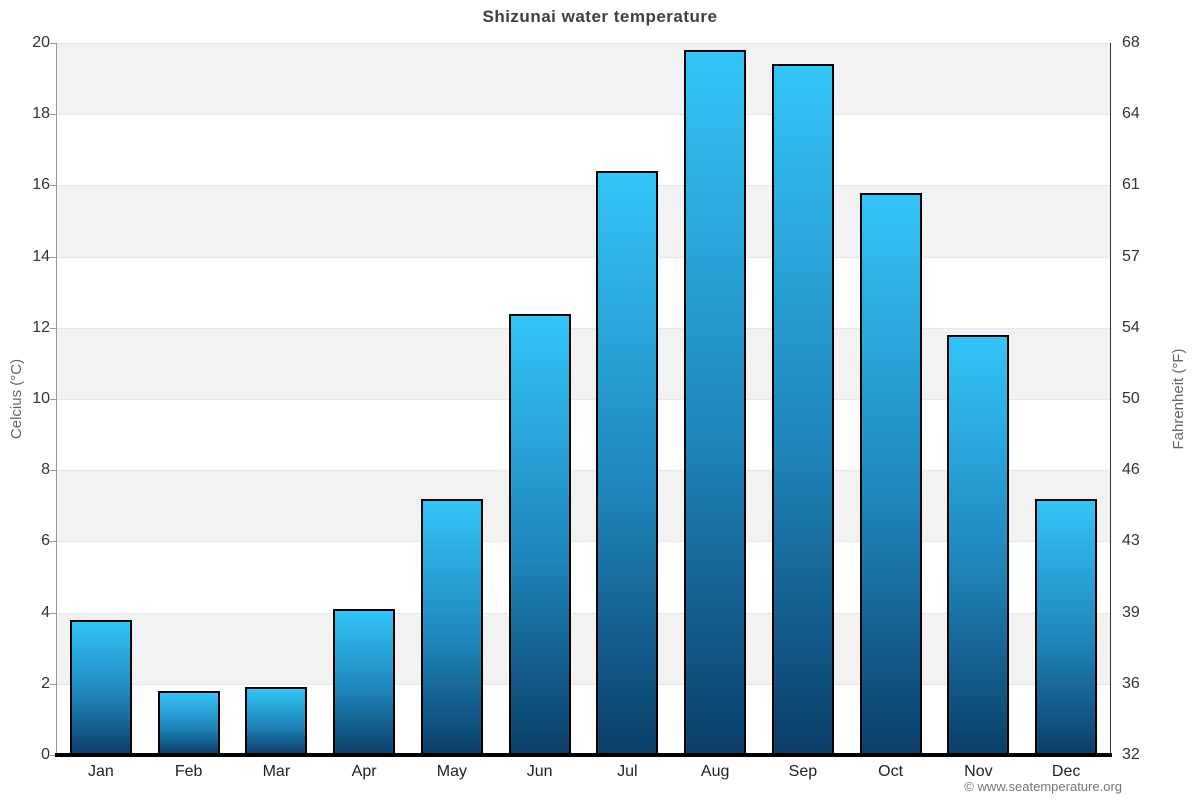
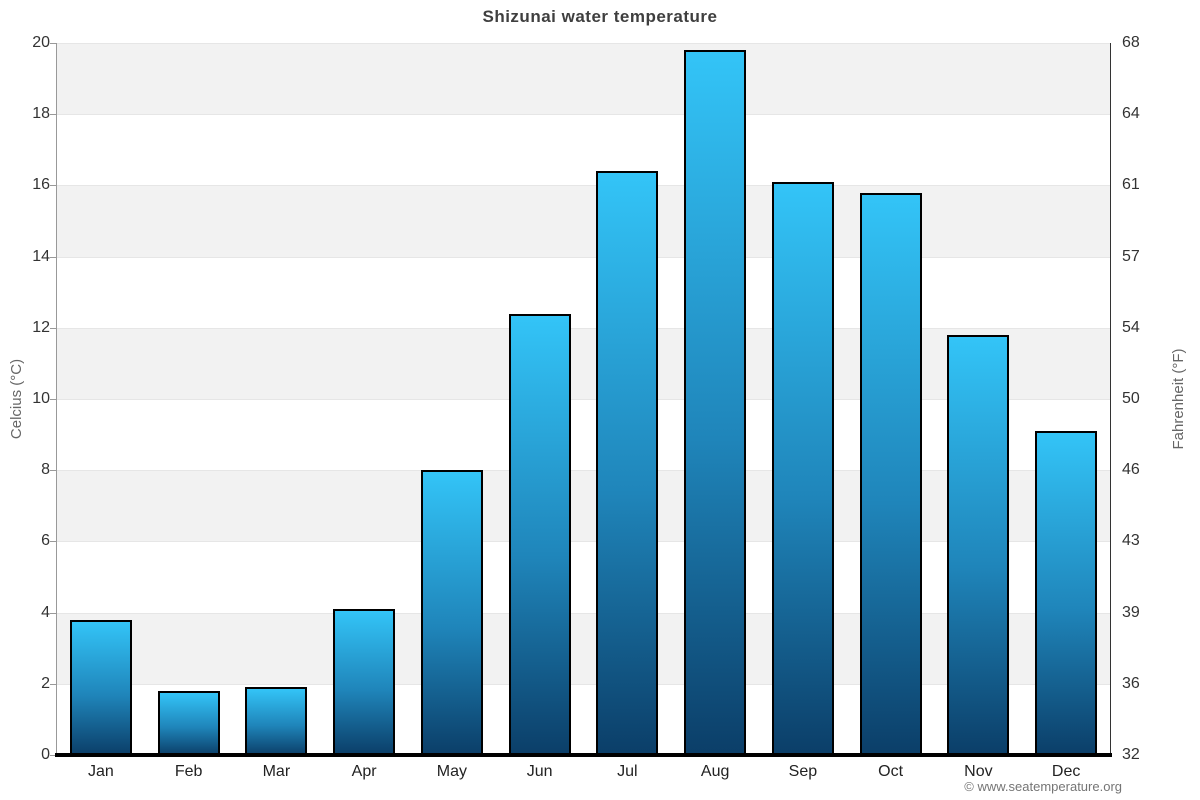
May: 7.2 -> 8.0
Sep: 19.4 -> 16.1
Dec: 7.2 -> 9.1
